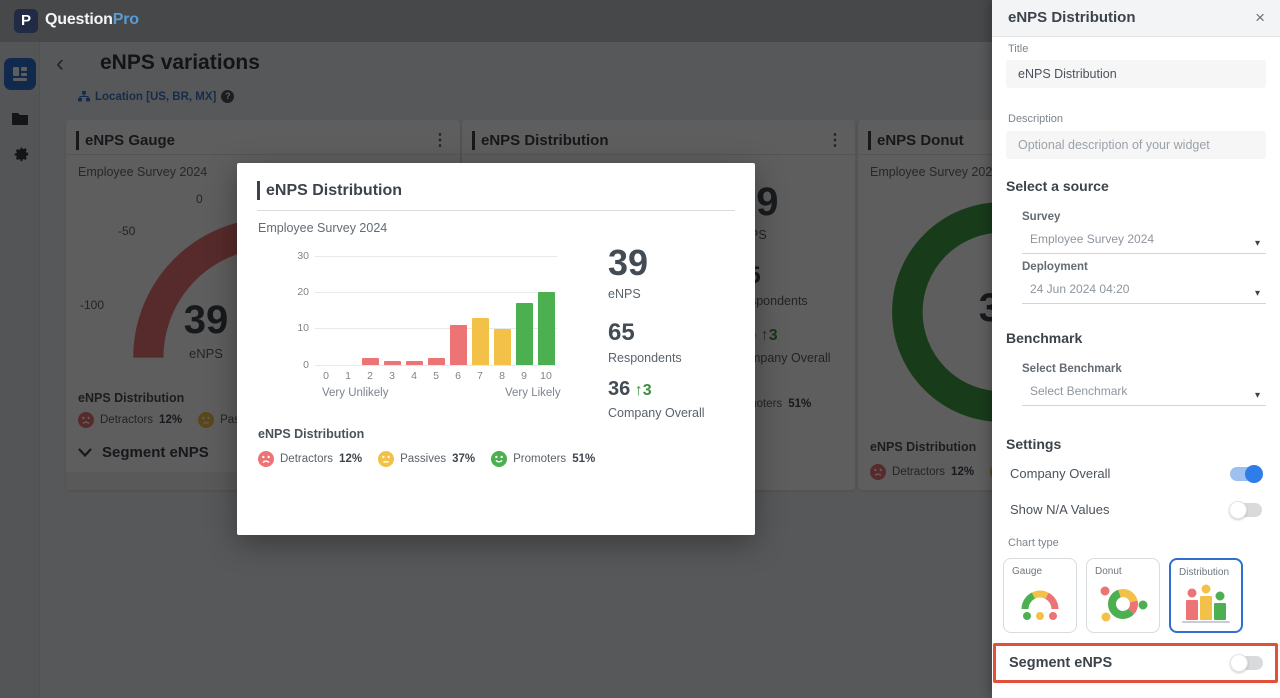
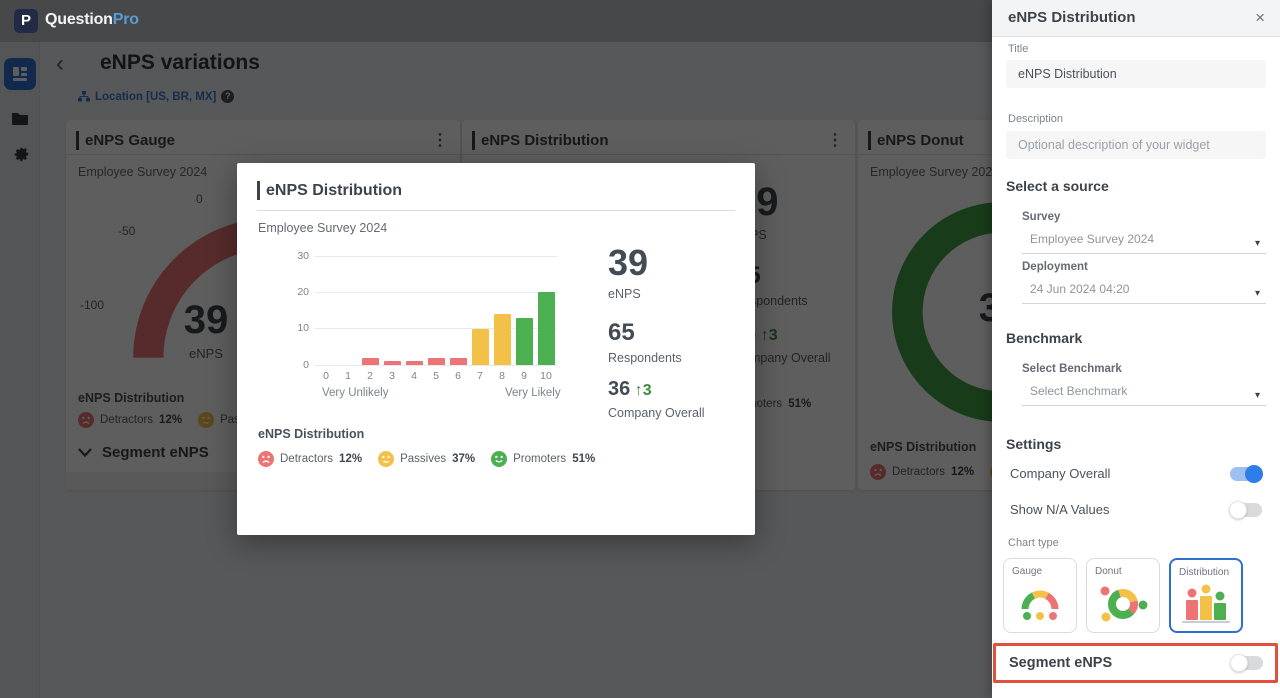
6: 11 -> 2
7: 13 -> 10
8: 10 -> 14
9: 17 -> 13
